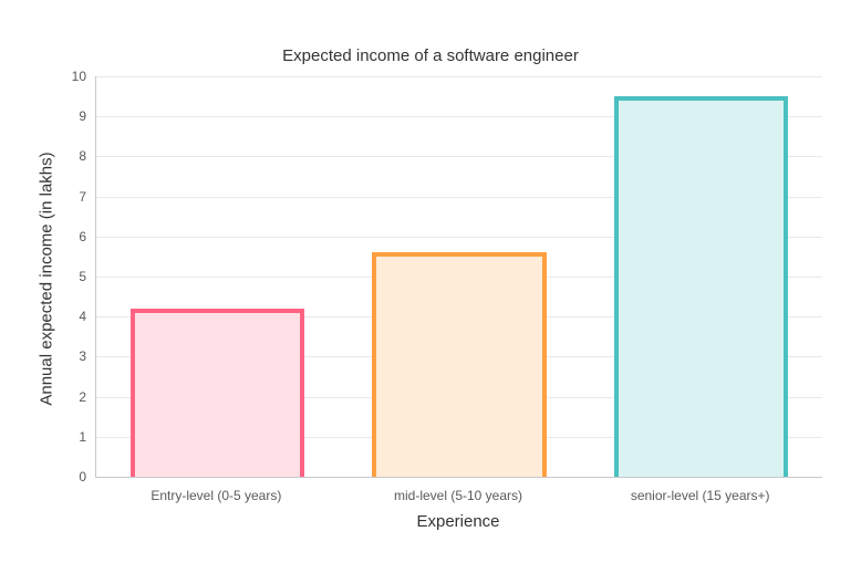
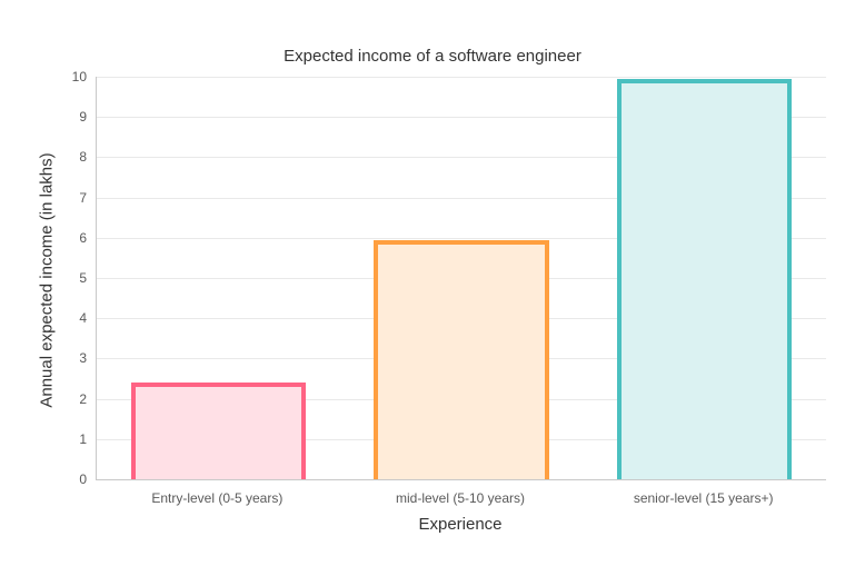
Entry-level (0-5 years): 4.2 -> 2.4
mid-level (5-10 years): 5.6 -> 6.0
senior-level (15 years+): 9.5 -> 9.9
